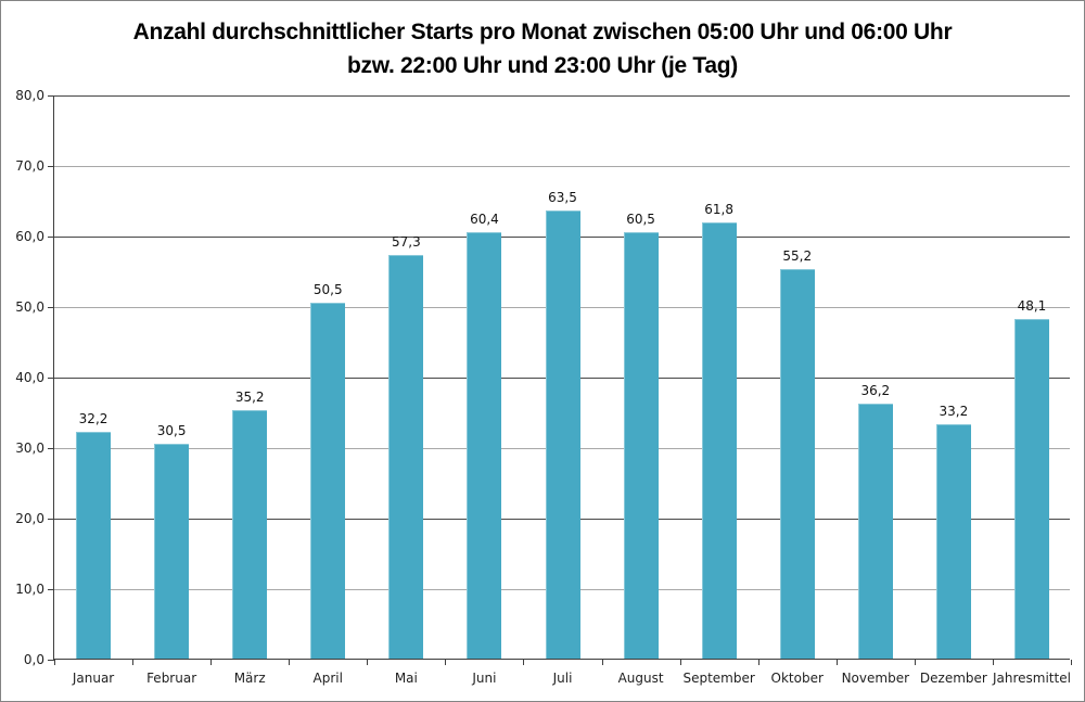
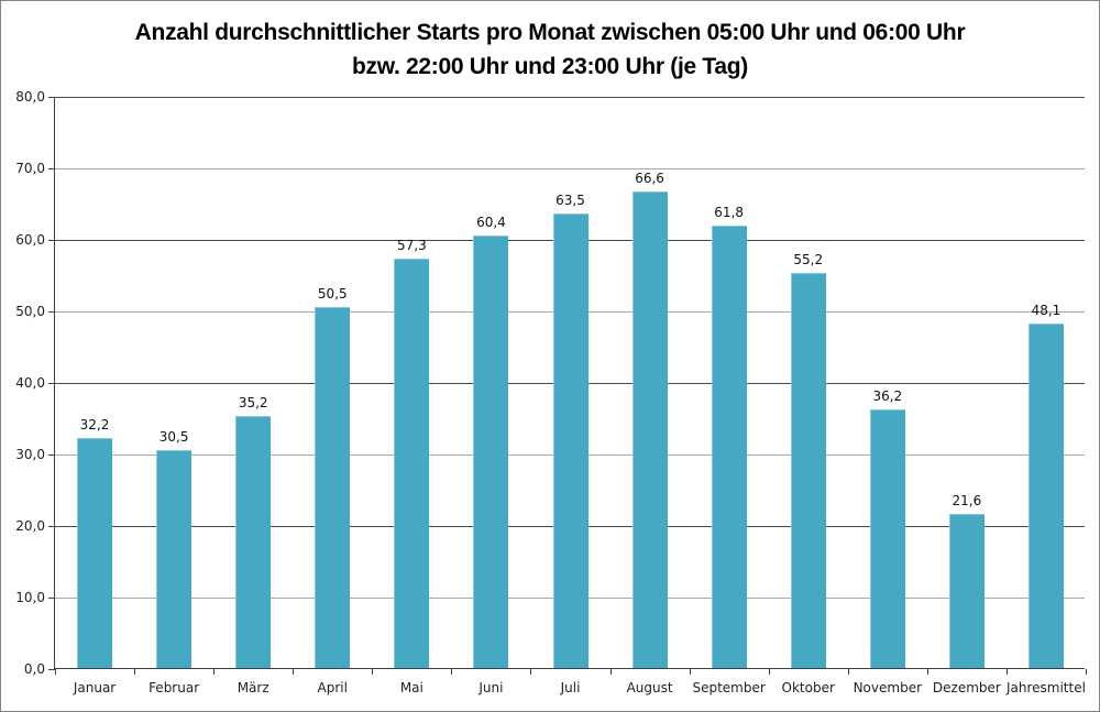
August: 60,5 -> 66,6
Dezember: 33,2 -> 21,6
